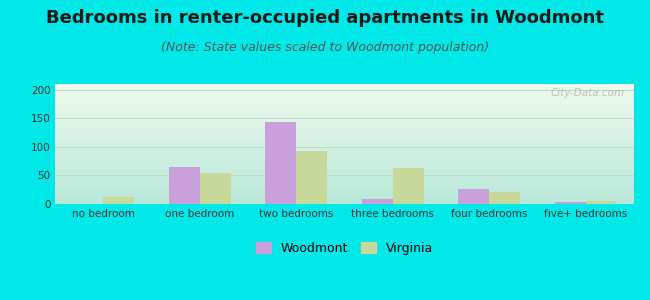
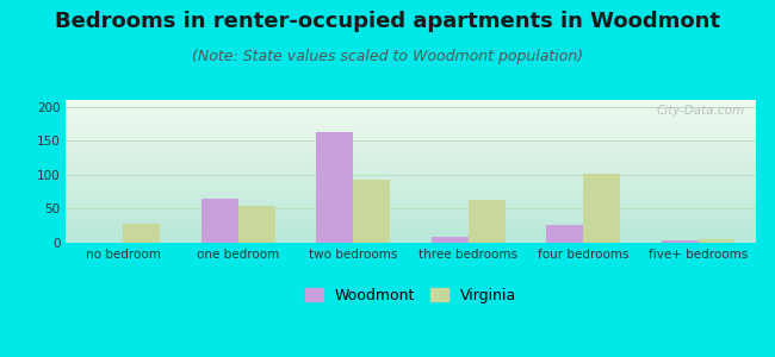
Virginia/no bedroom: 13 -> 28
Woodmont/two bedrooms: 143 -> 162
Virginia/four bedrooms: 21 -> 102
